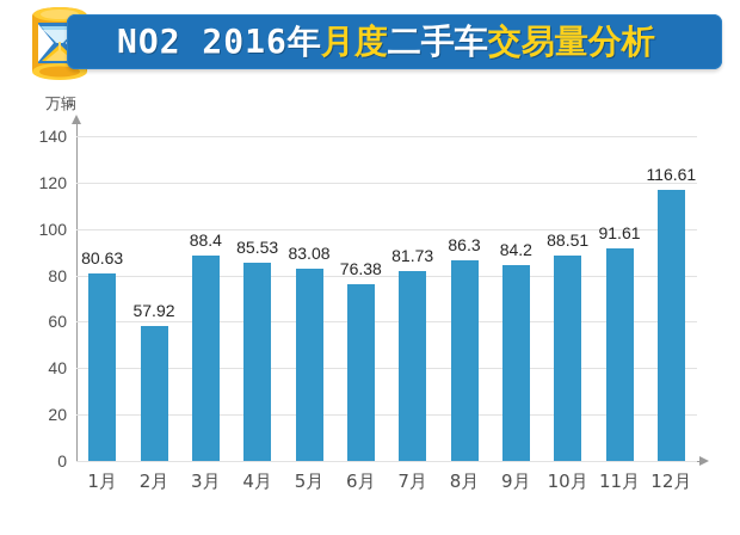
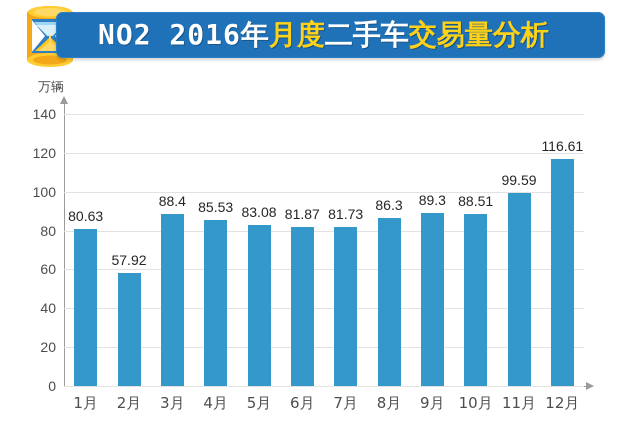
6月: 76.38 -> 81.87
9月: 84.2 -> 89.3
11月: 91.61 -> 99.59
